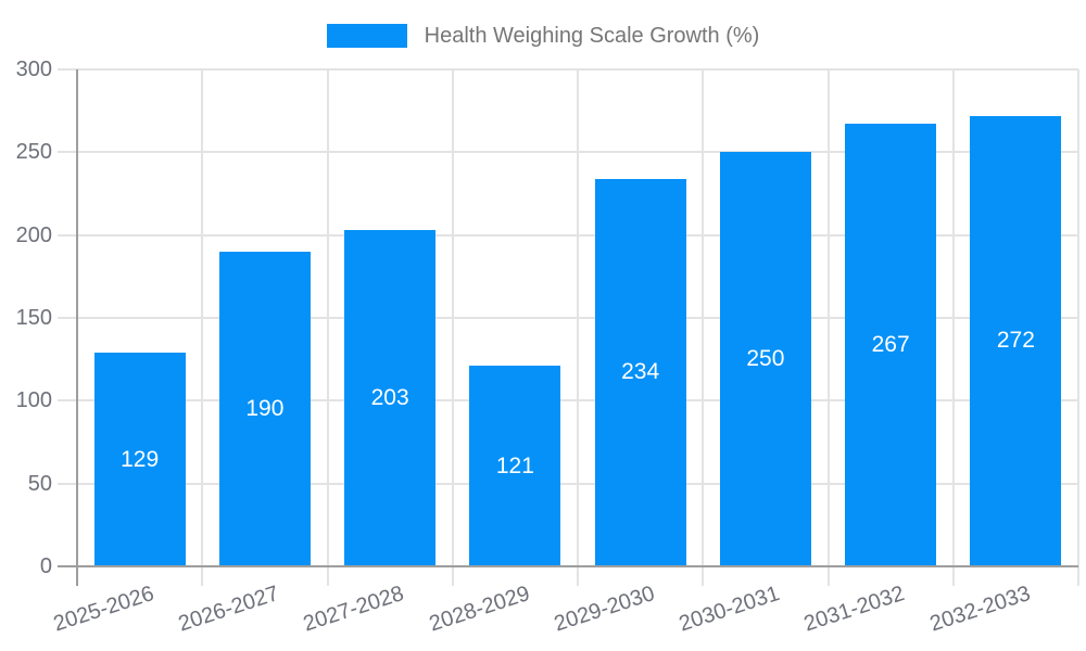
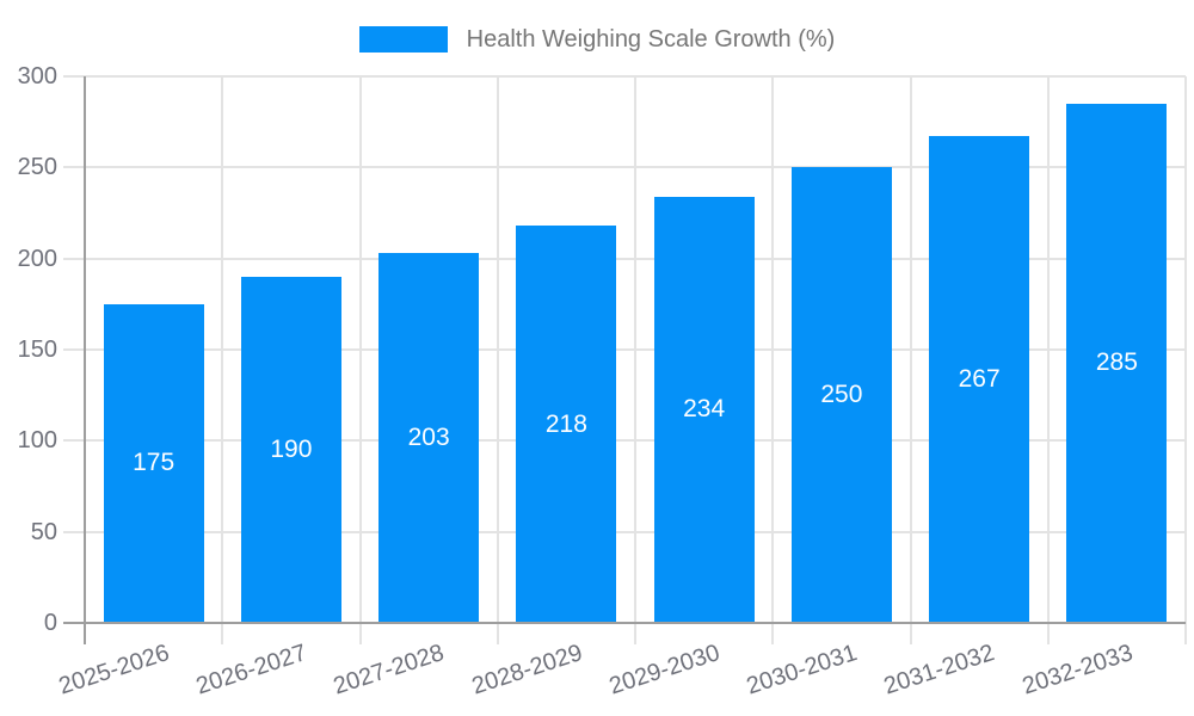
2025-2026: 129 -> 175
2028-2029: 121 -> 218
2032-2033: 272 -> 285
